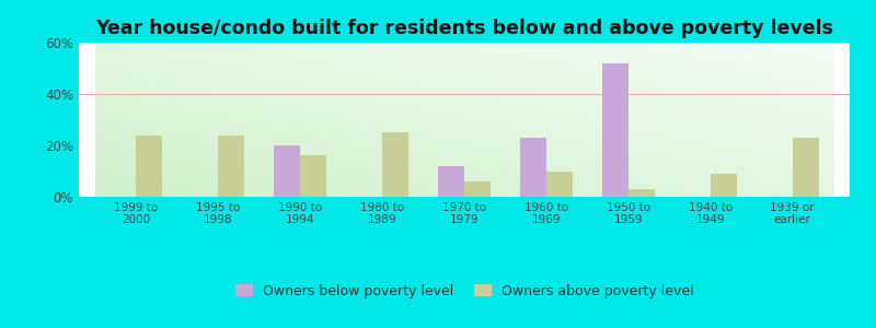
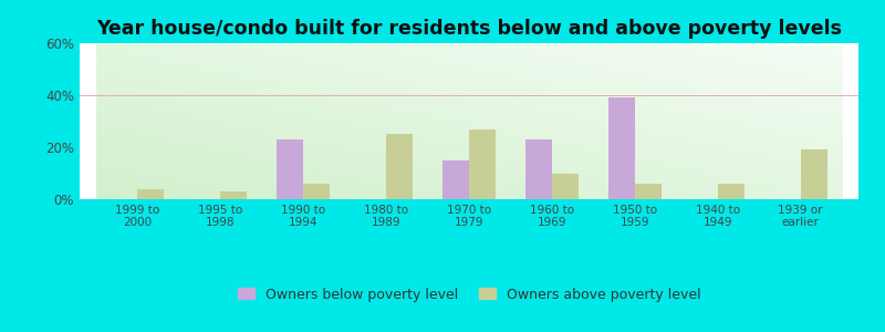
Owners above poverty level/1999 to 2000: 24% -> 4%
Owners above poverty level/1995 to 1998: 24% -> 3%
Owners below poverty level/1990 to 1994: 20% -> 23%
Owners above poverty level/1990 to 1994: 16% -> 6%
Owners below poverty level/1970 to 1979: 12% -> 15%
Owners above poverty level/1970 to 1979: 6% -> 27%
Owners below poverty level/1950 to 1959: 52% -> 39%
Owners above poverty level/1950 to 1959: 3% -> 6%
Owners above poverty level/1940 to 1949: 9% -> 6%
Owners above poverty level/1939 or earlier: 23% -> 19%
